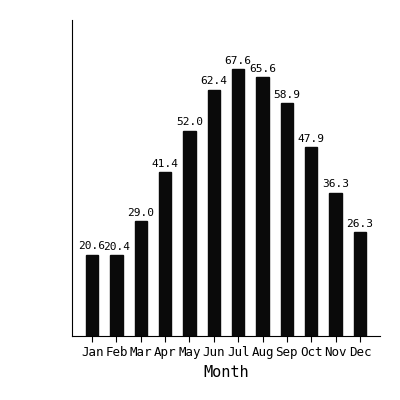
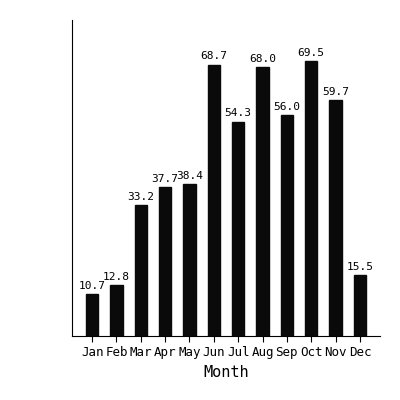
Jan: 20.6 -> 10.7
Feb: 20.4 -> 12.8
Mar: 29.0 -> 33.2
Apr: 41.4 -> 37.7
May: 52.0 -> 38.4
Jun: 62.4 -> 68.7
Jul: 67.6 -> 54.3
Aug: 65.6 -> 68.0
Sep: 58.9 -> 56.0
Oct: 47.9 -> 69.5
Nov: 36.3 -> 59.7
Dec: 26.3 -> 15.5
